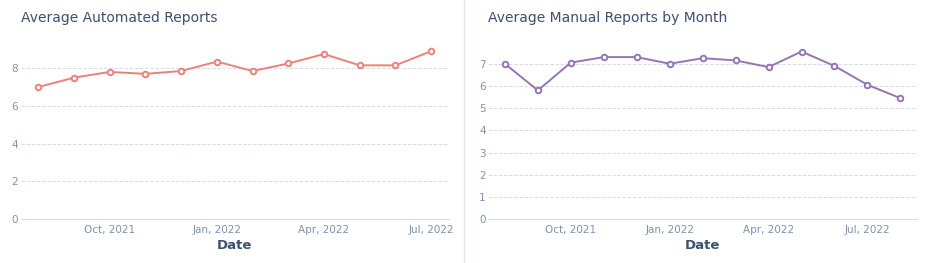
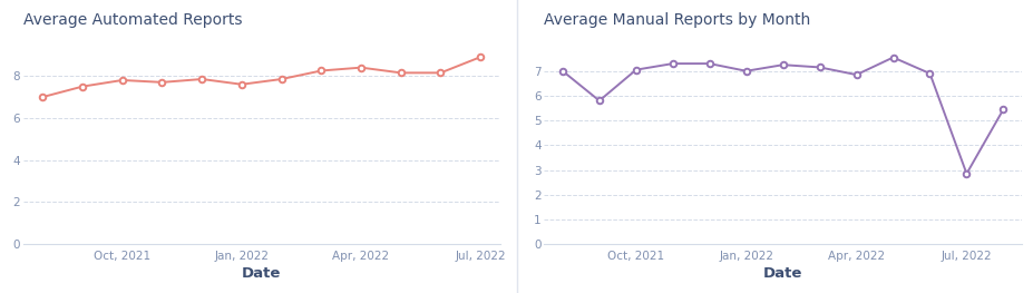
Average Automated Reports/Jan, 2022: 8.3 -> 7.6
Average Automated Reports/Apr, 2022: 8.8 -> 8.4
Average Manual Reports by Month/Jul, 2022: 6.05 -> 2.85
